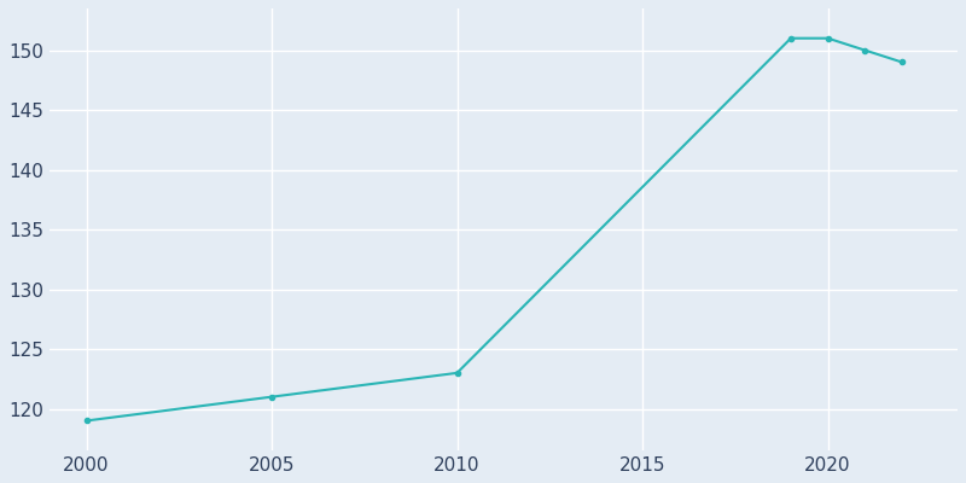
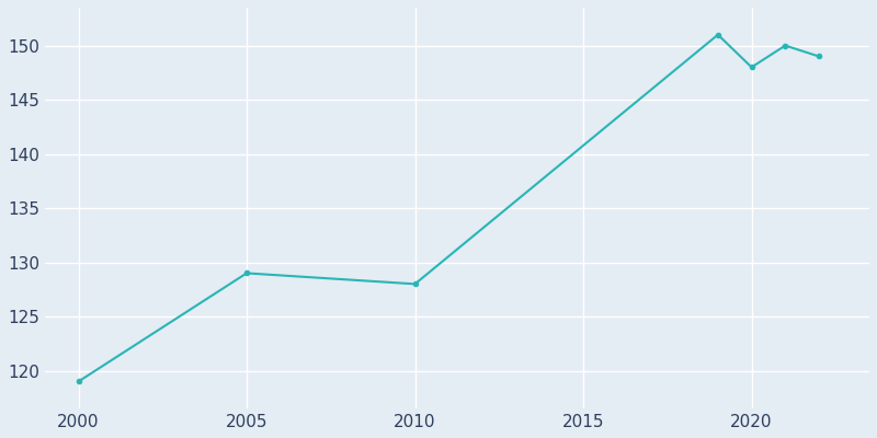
2005: 121 -> 129
2010: 123 -> 128
2020: 151 -> 148
